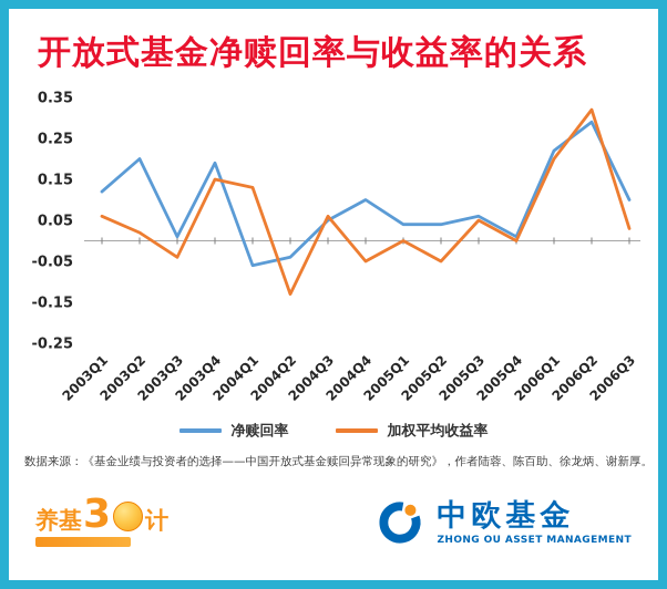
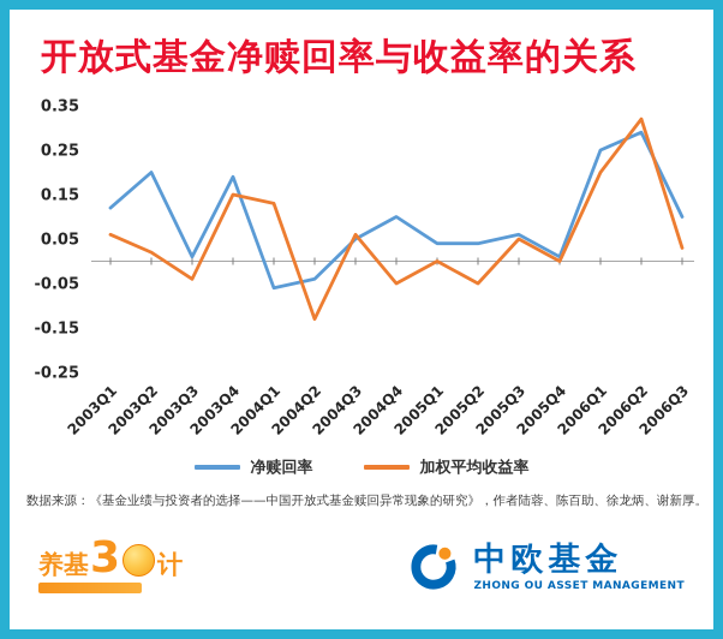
净赎回率/2006Q1: 0.22 -> 0.25
